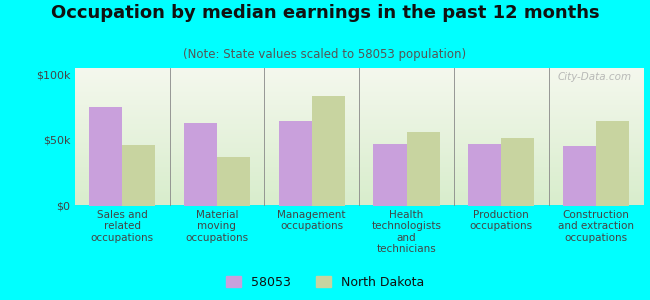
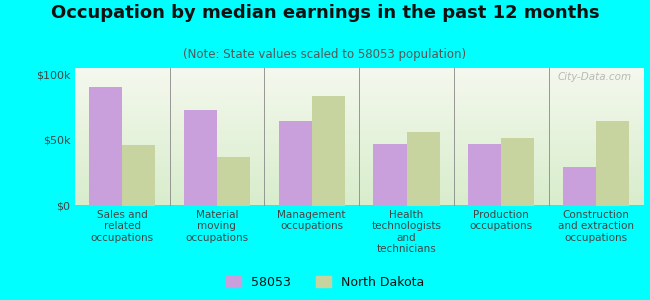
58053/Sales and related occupations: $75k -> $90k
58053/Material moving occupations: $63k -> $73k
58053/Construction and extraction occupations: $45k -> $29k
